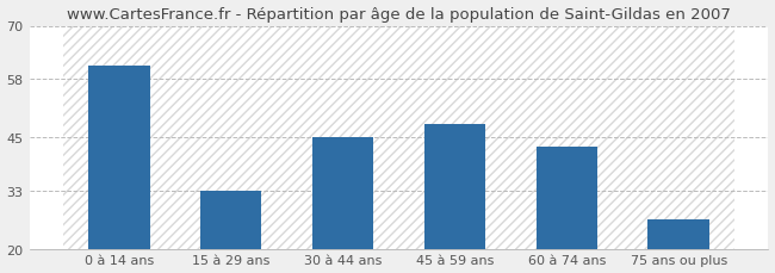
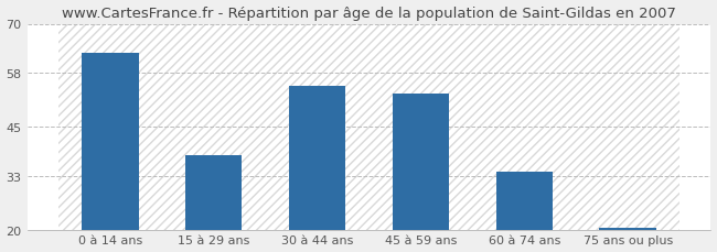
0 à 14 ans: 61.0 -> 63.0
15 à 29 ans: 33.0 -> 38.0
30 à 44 ans: 45.0 -> 55.0
45 à 59 ans: 48.0 -> 53.0
60 à 74 ans: 43.0 -> 34.0
75 ans ou plus: 26.5 -> 20.5
